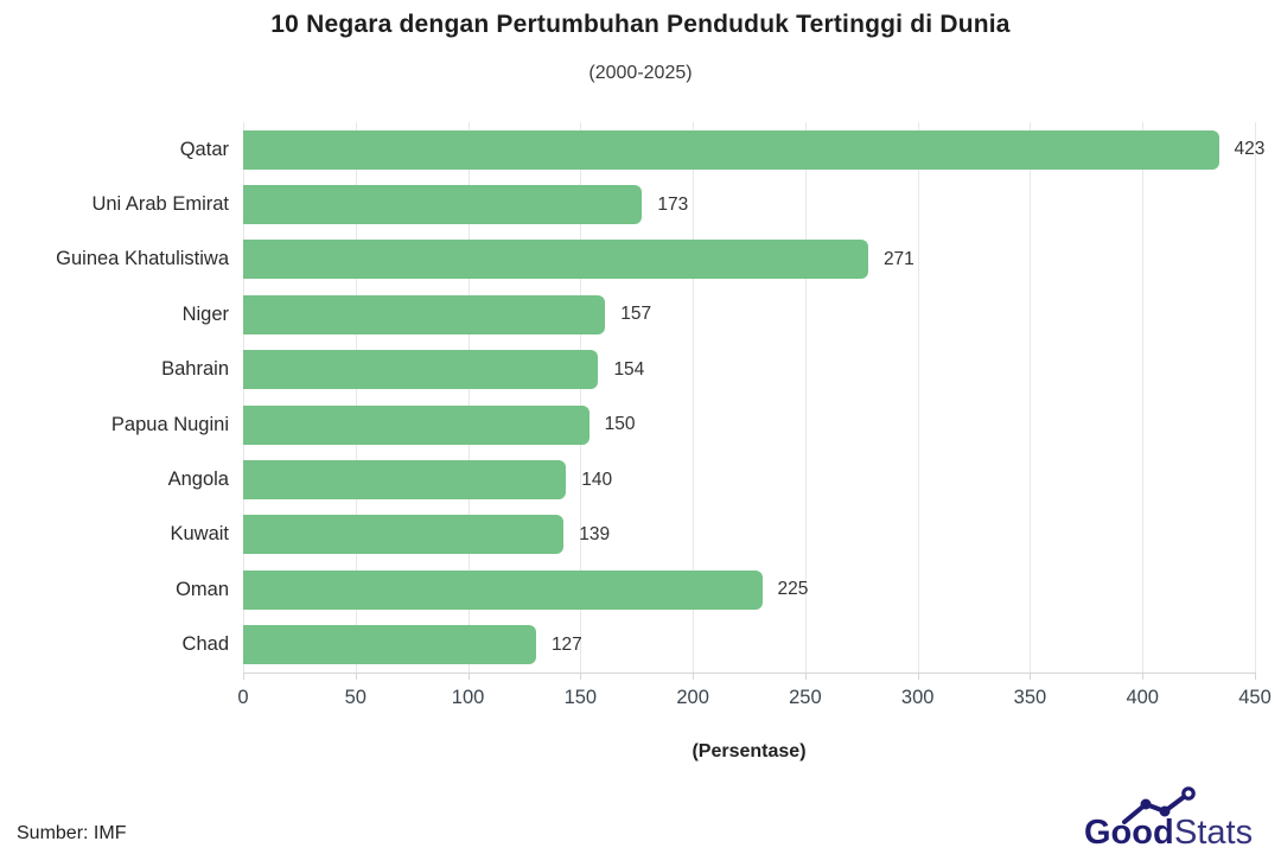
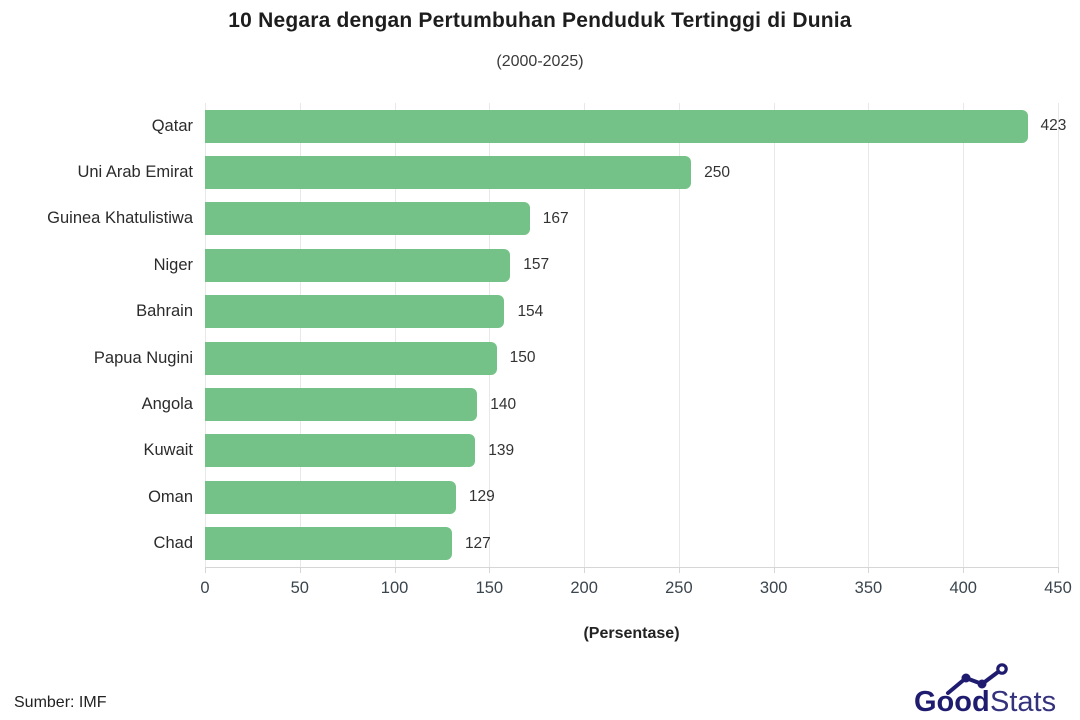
Uni Arab Emirat: 173 -> 250
Guinea Khatulistiwa: 271 -> 167
Oman: 225 -> 129
